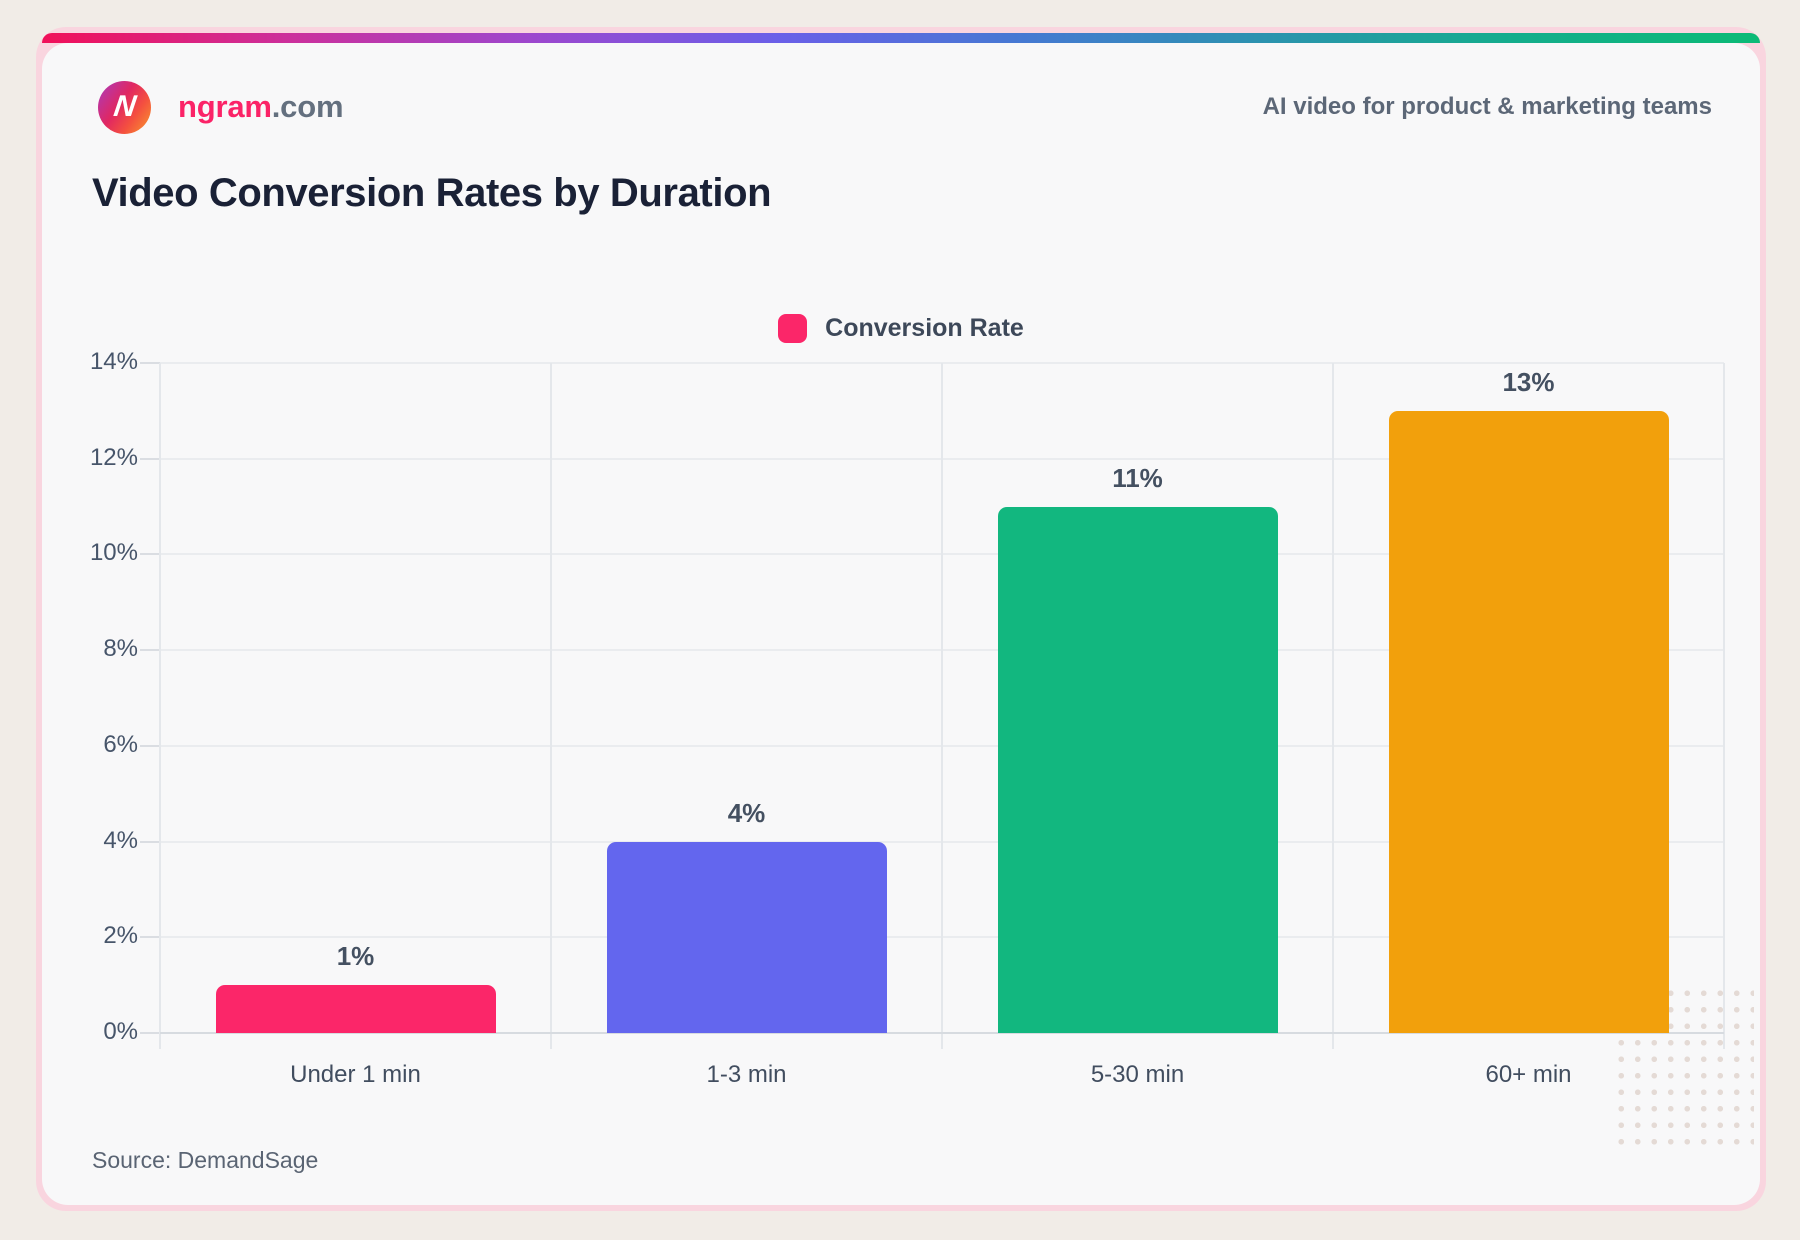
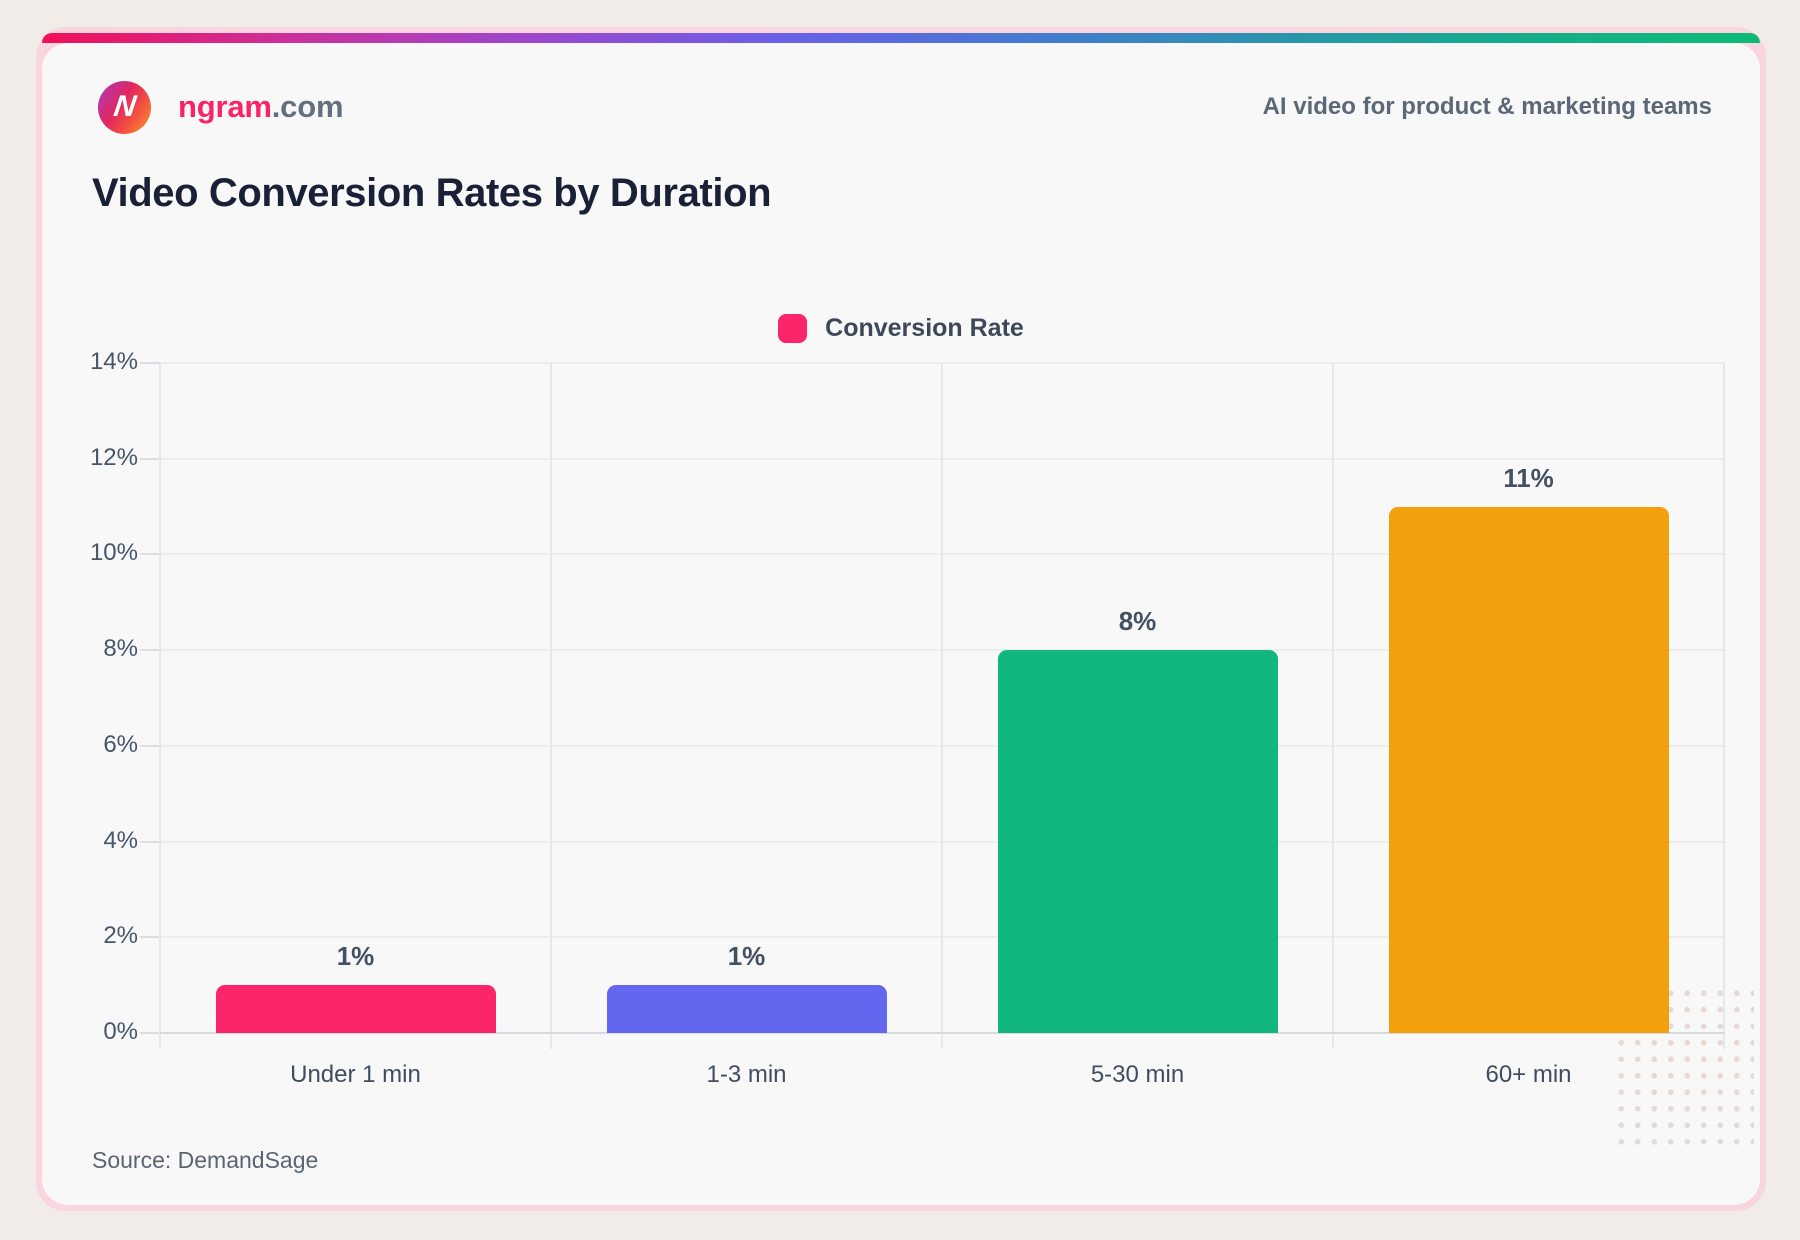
1-3 min: 4% -> 1%
5-30 min: 11% -> 8%
60+ min: 13% -> 11%
